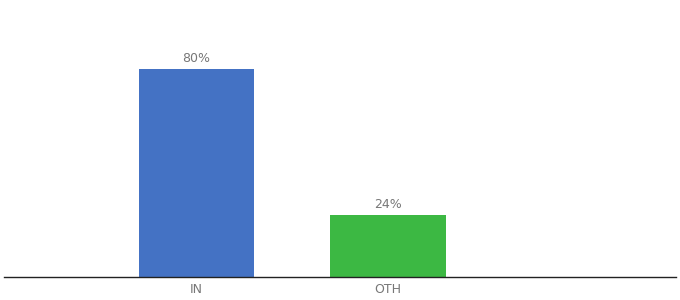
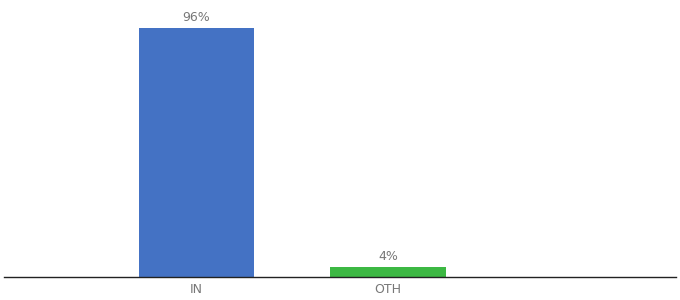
IN: 80% -> 96%
OTH: 24% -> 4%
